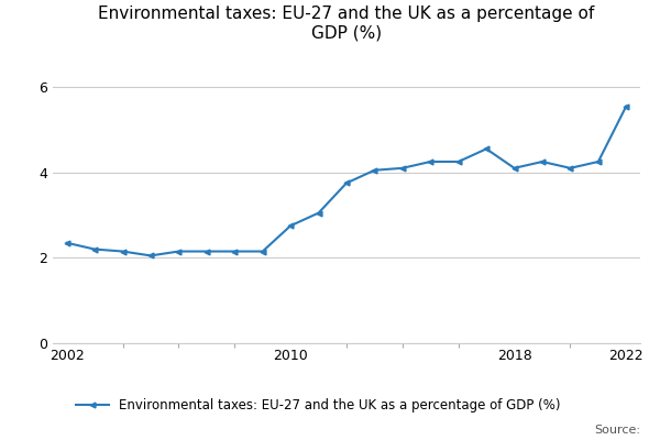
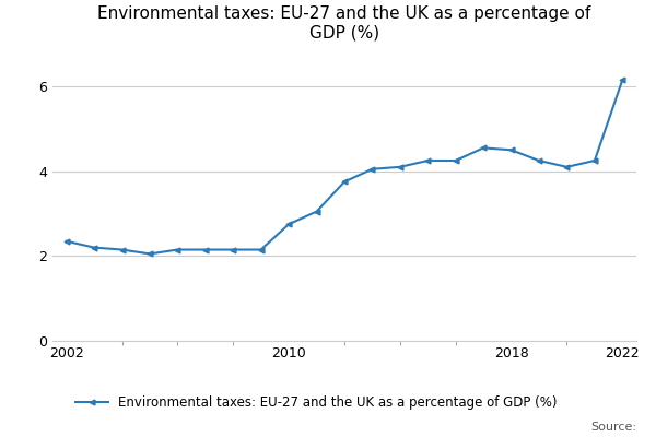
2018: 4.10 -> 4.50
2022: 5.55 -> 6.15
